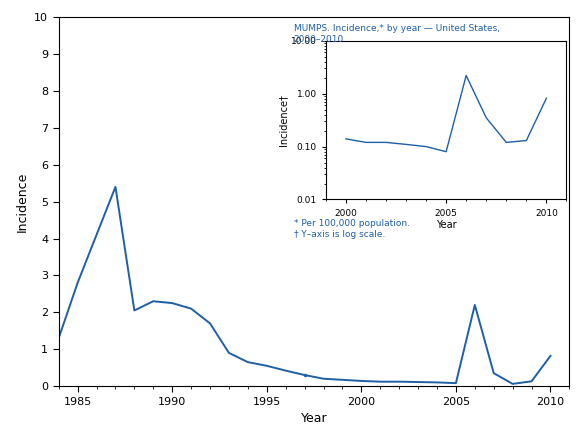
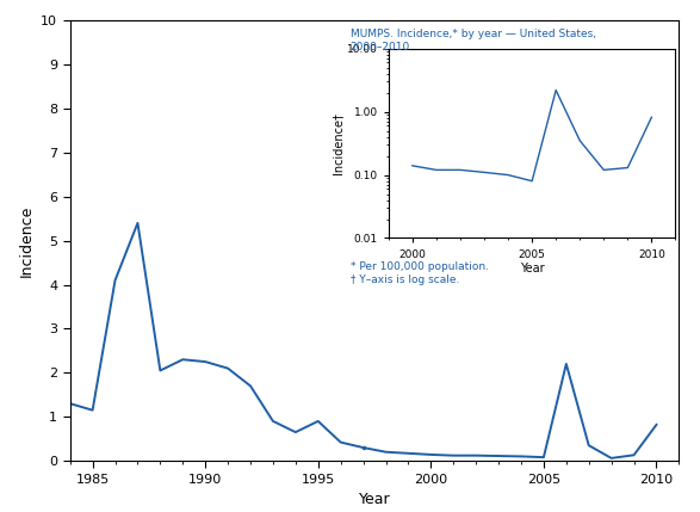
1985: 2.80 -> 1.15
1995: 0.55 -> 0.90
